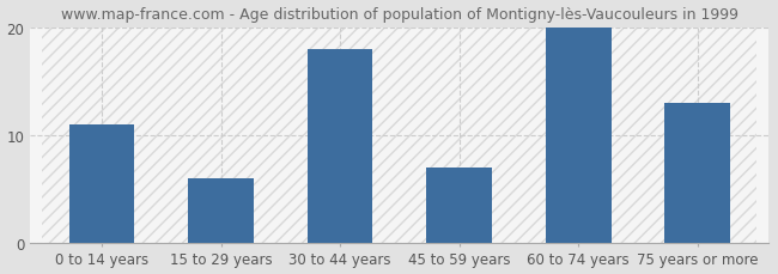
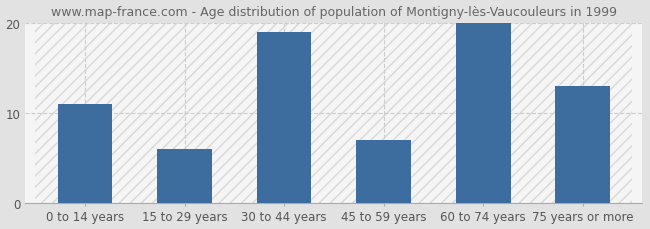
30 to 44 years: 18 -> 19
